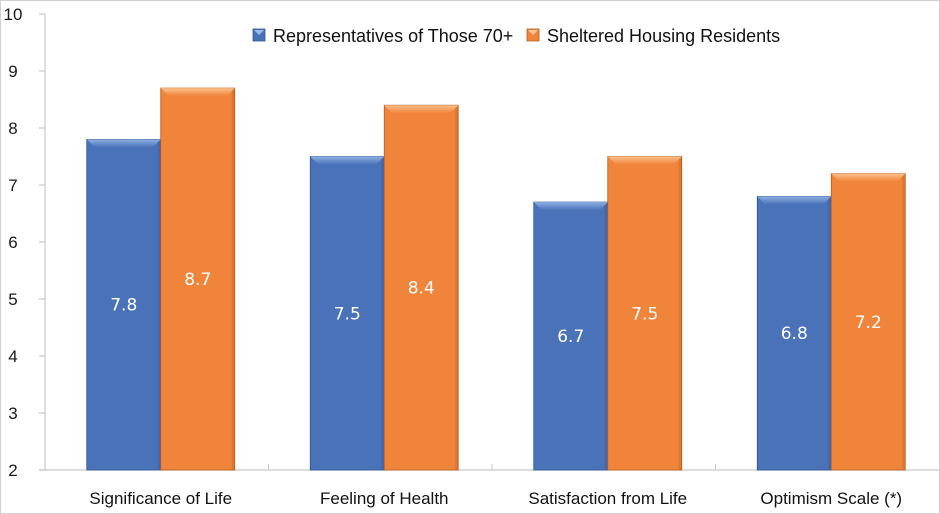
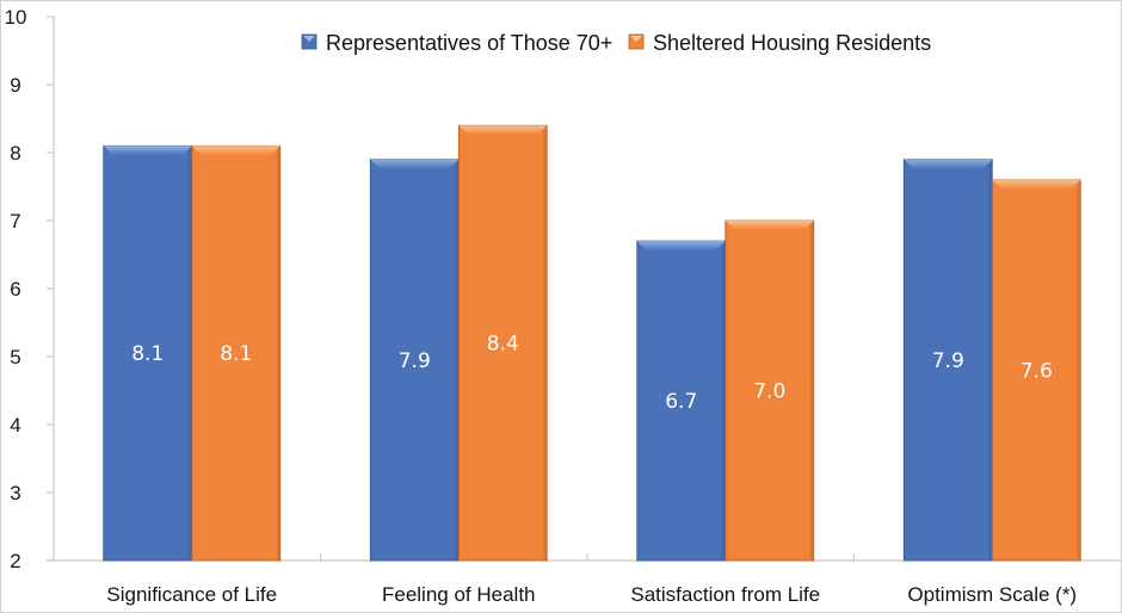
Representatives of Those 70+/Significance of Life: 7.8 -> 8.1
Sheltered Housing Residents/Significance of Life: 8.7 -> 8.1
Representatives of Those 70+/Feeling of Health: 7.5 -> 7.9
Sheltered Housing Residents/Satisfaction from Life: 7.5 -> 7.0
Representatives of Those 70+/Optimism Scale (*): 6.8 -> 7.9
Sheltered Housing Residents/Optimism Scale (*): 7.2 -> 7.6
